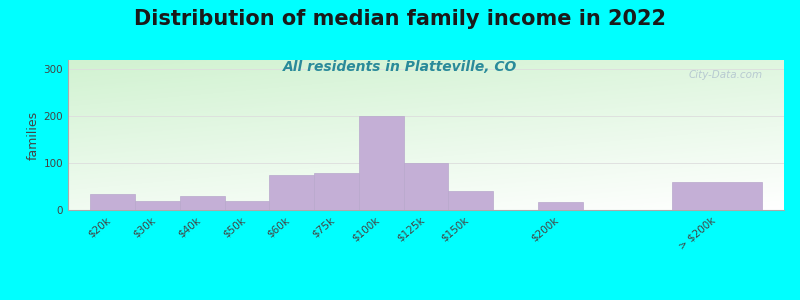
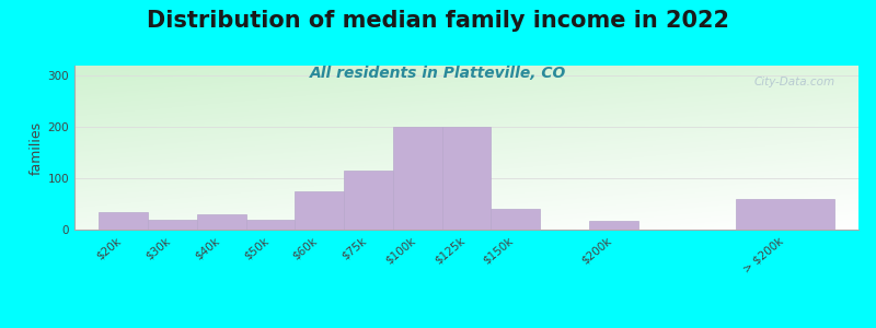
$75k: 80 -> 115
$125k: 100 -> 200
